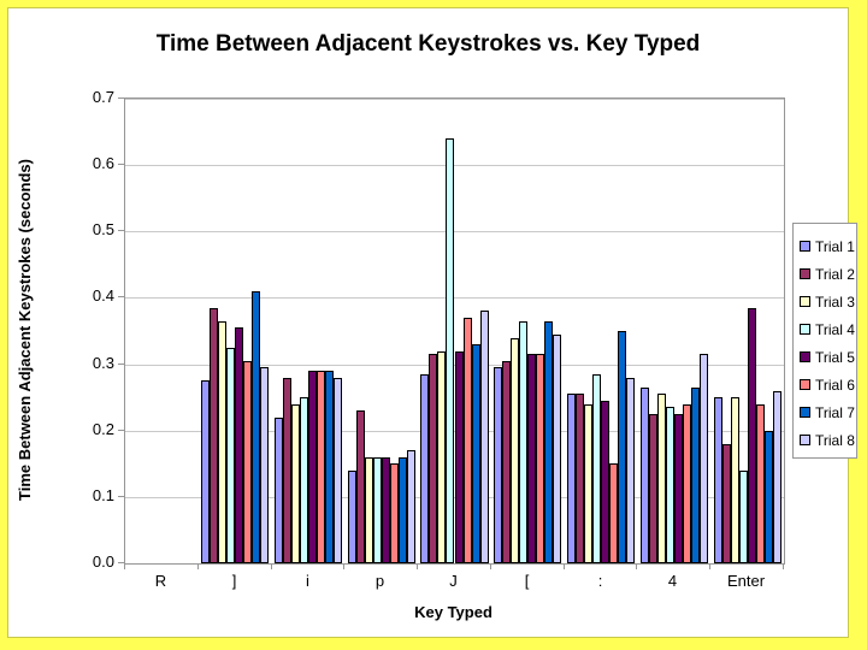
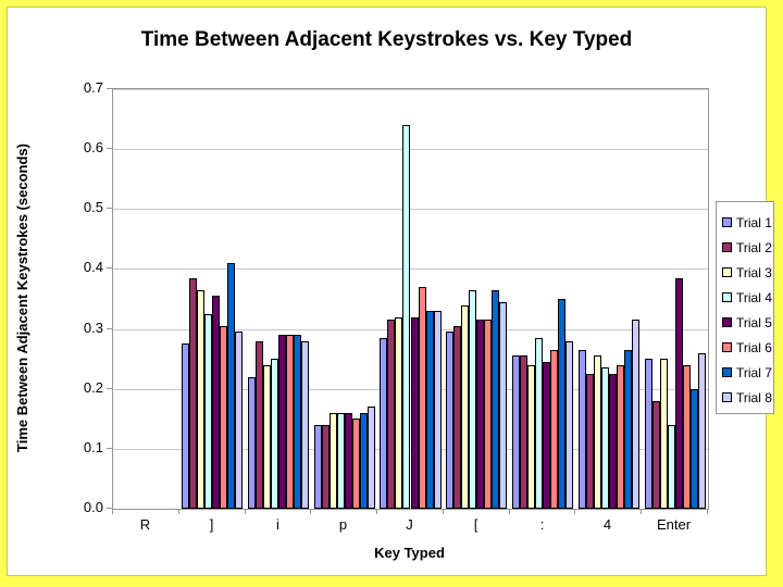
Trial 2/p: 0.23 -> 0.14
Trial 8/J: 0.38 -> 0.33
Trial 6/:: 0.15 -> 0.27
